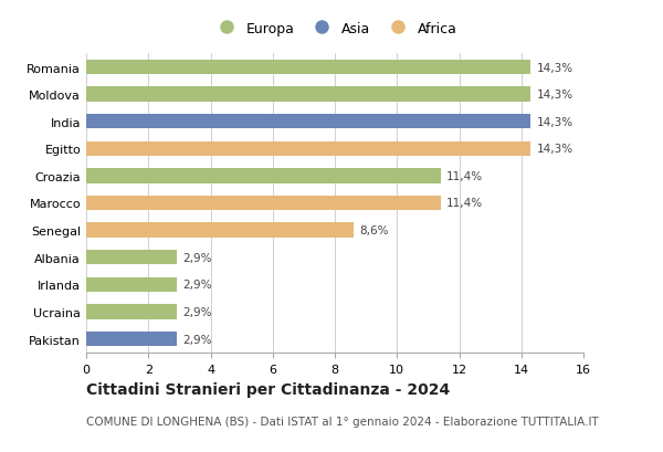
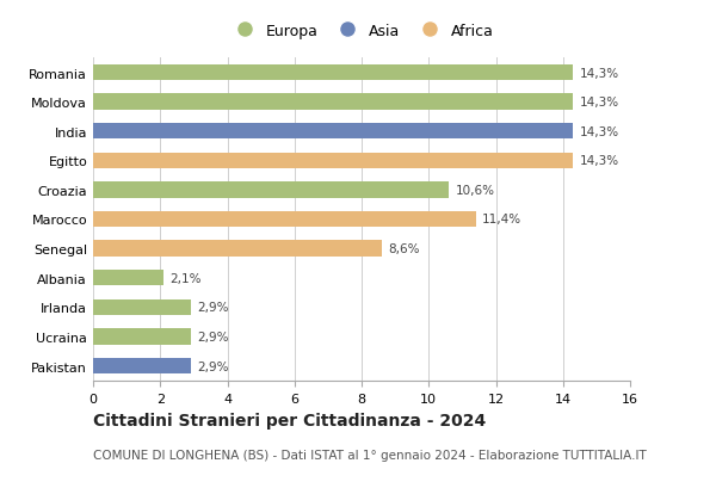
Croazia: 11,4% -> 10,6%
Albania: 2,9% -> 2,1%
